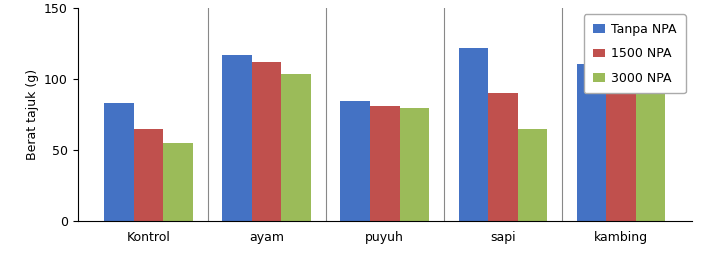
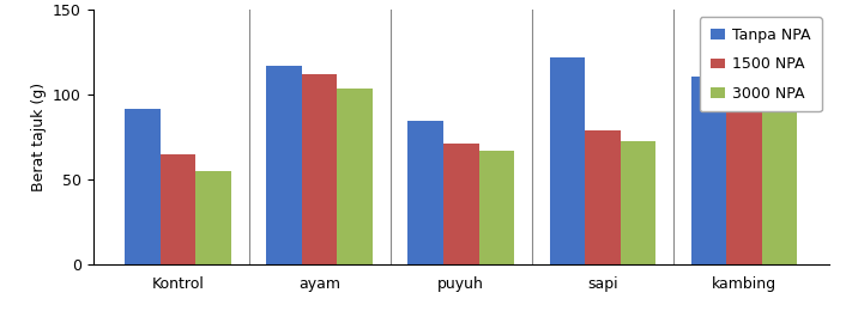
Tanpa NPA/Kontrol: 83 -> 92
1500 NPA/puyuh: 81 -> 71
3000 NPA/puyuh: 80 -> 67
1500 NPA/sapi: 90 -> 79
3000 NPA/sapi: 65 -> 73
